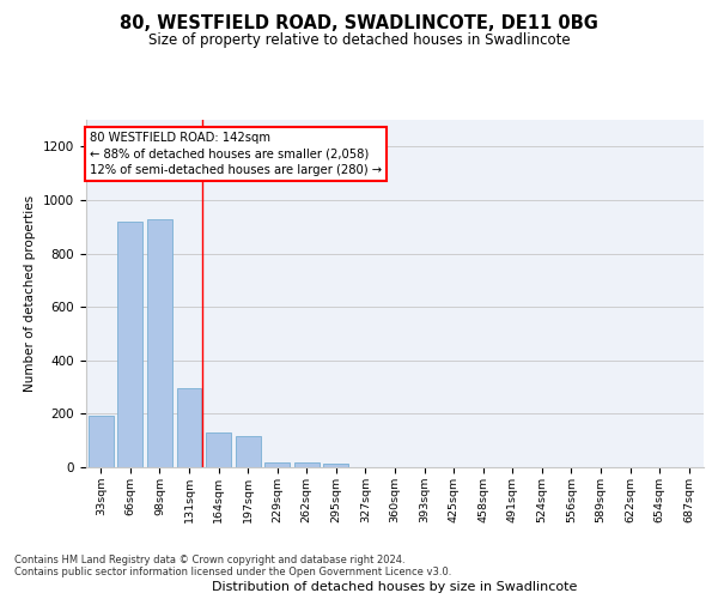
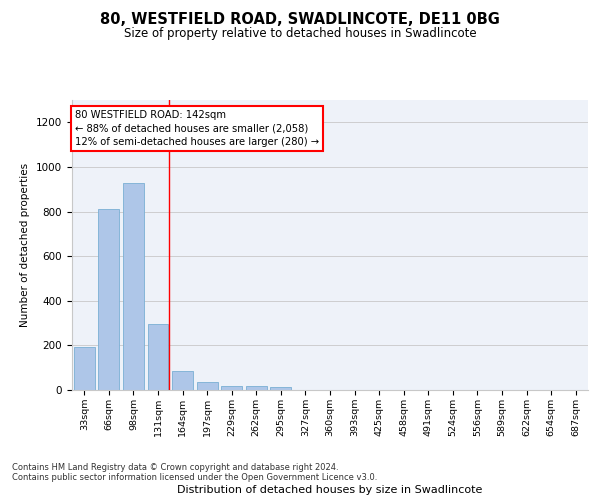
66sqm: 920 -> 810
164sqm: 130 -> 85
197sqm: 115 -> 35
